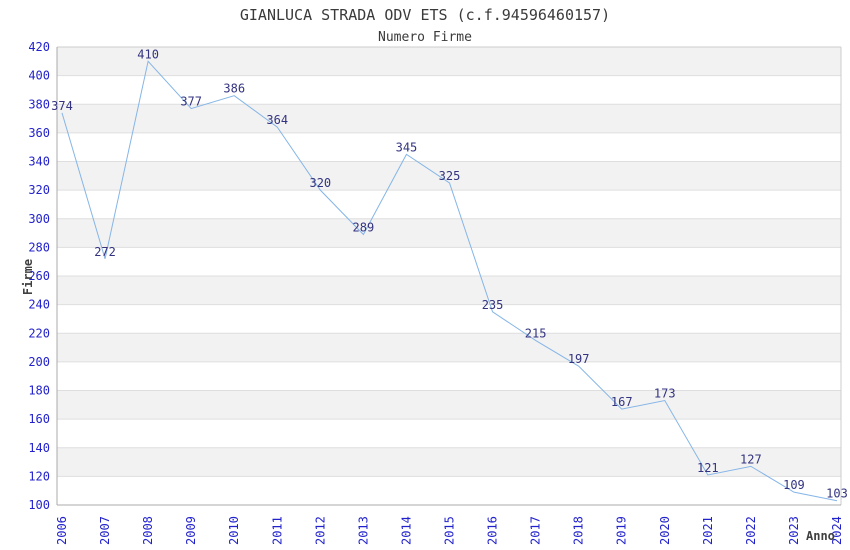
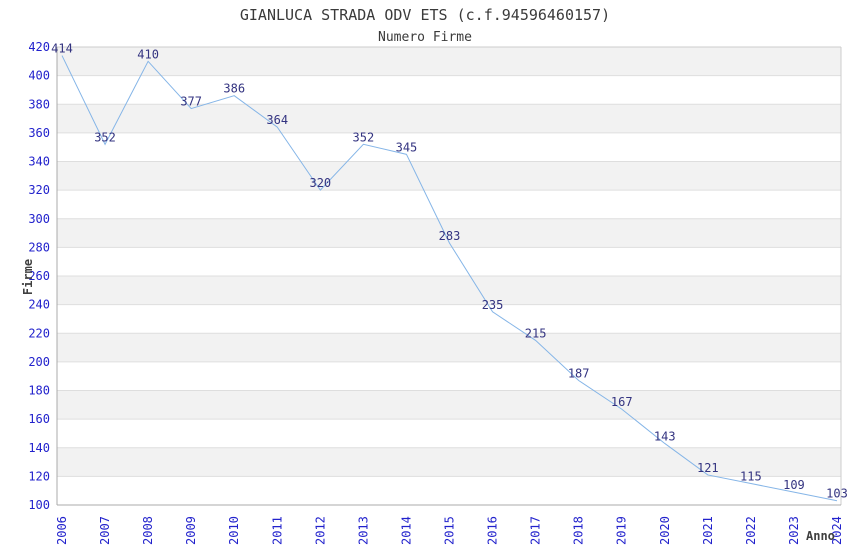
2006: 374 -> 414
2007: 272 -> 352
2013: 289 -> 352
2015: 325 -> 283
2018: 197 -> 187
2020: 173 -> 143
2022: 127 -> 115
